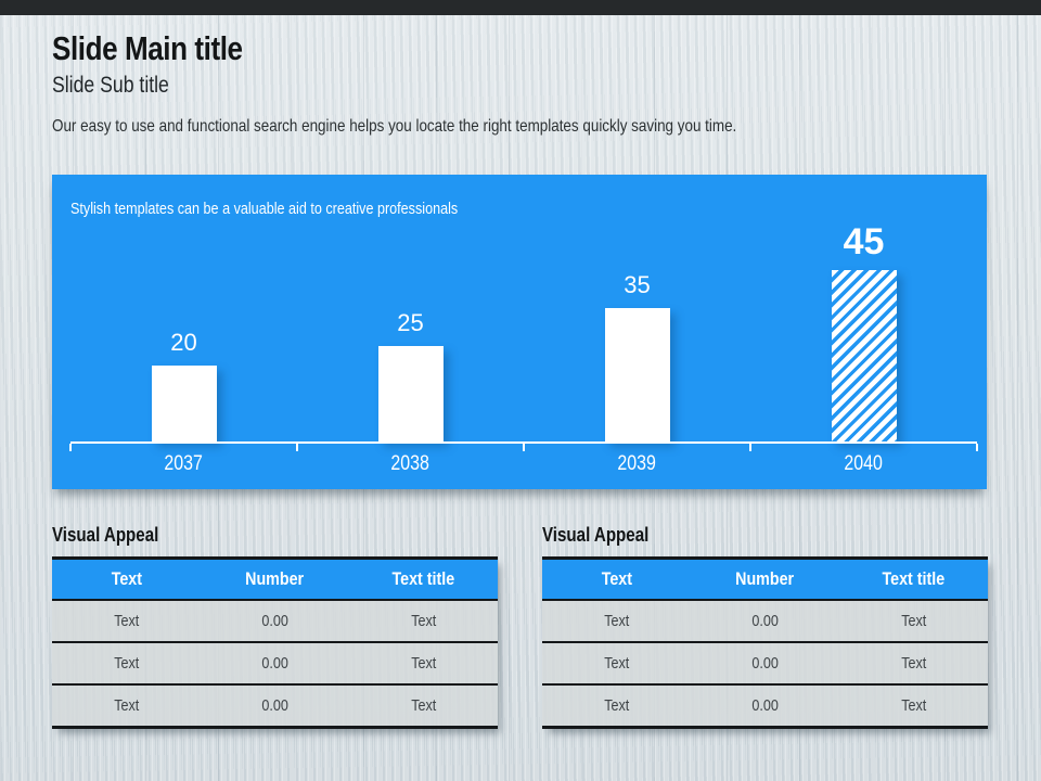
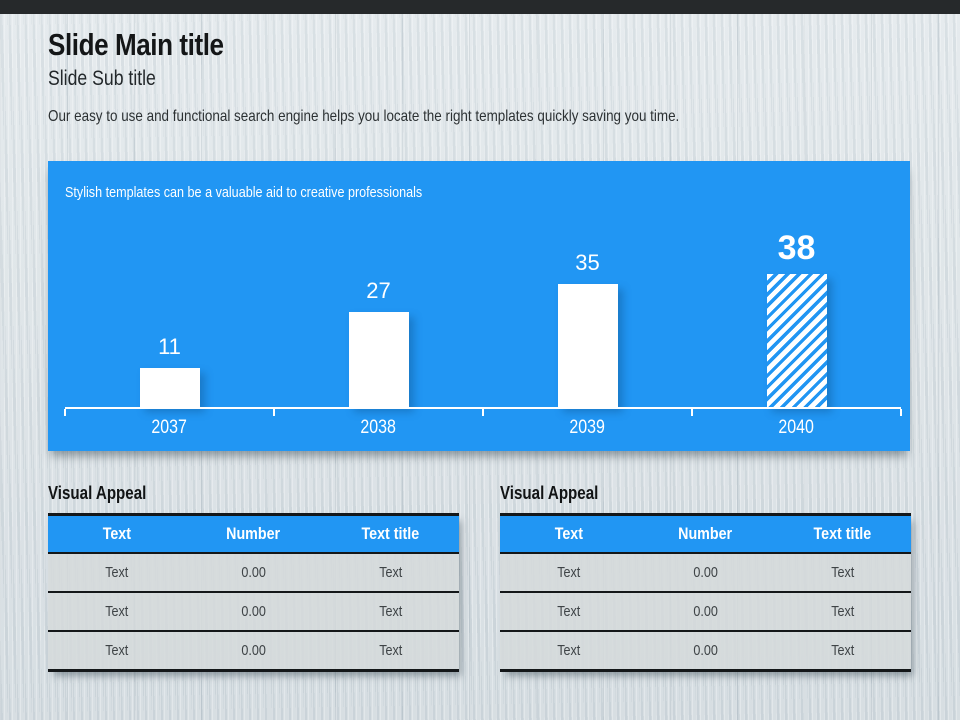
2037: 20 -> 11
2038: 25 -> 27
2040: 45 -> 38
